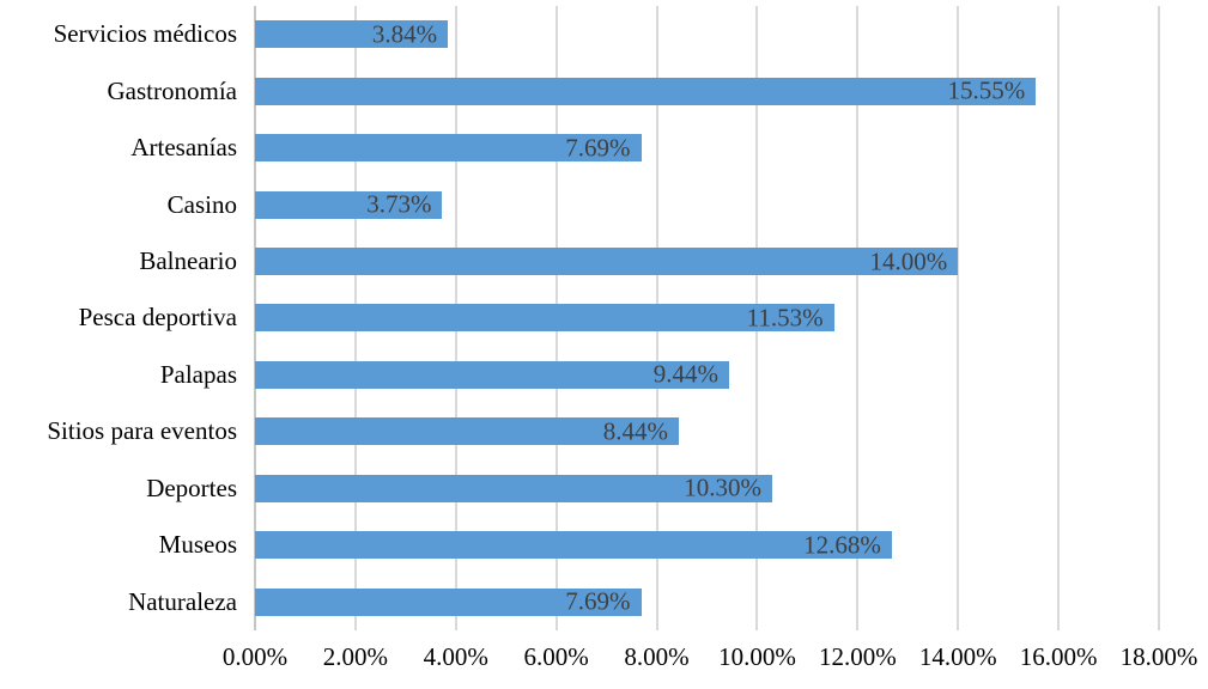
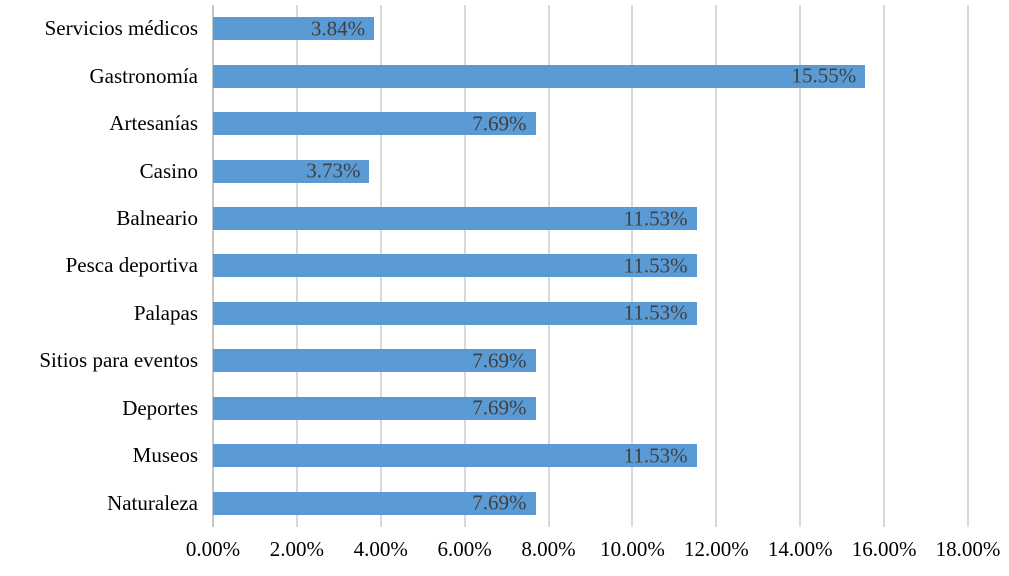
Balneario: 14.00% -> 11.53%
Palapas: 9.44% -> 11.53%
Sitios para eventos: 8.44% -> 7.69%
Deportes: 10.30% -> 7.69%
Museos: 12.68% -> 11.53%
